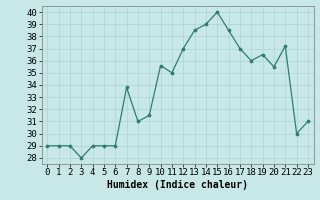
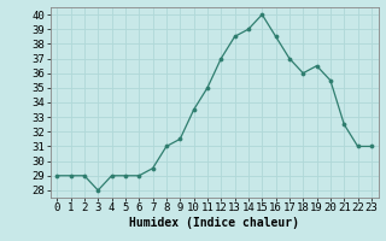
7: 33.8 -> 29.5
10: 35.6 -> 33.5
21: 37.2 -> 32.5
22: 30.0 -> 31.0
